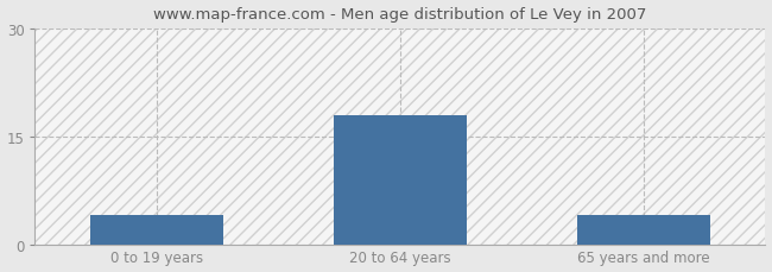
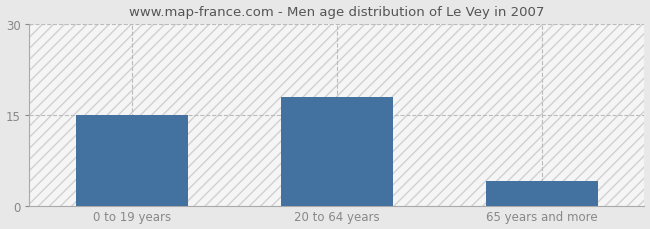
0 to 19 years: 4 -> 15
